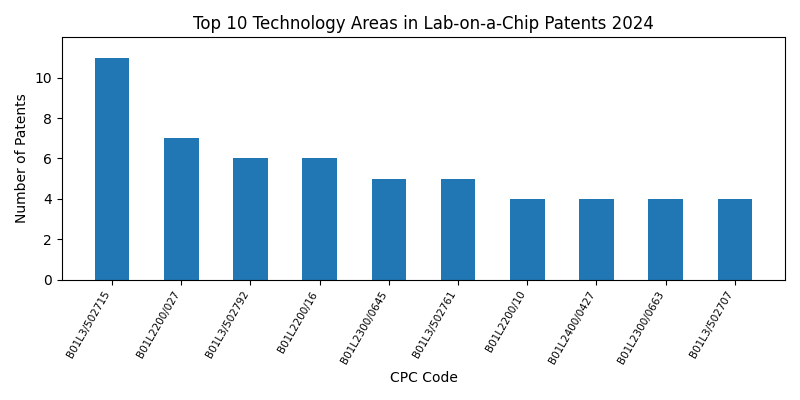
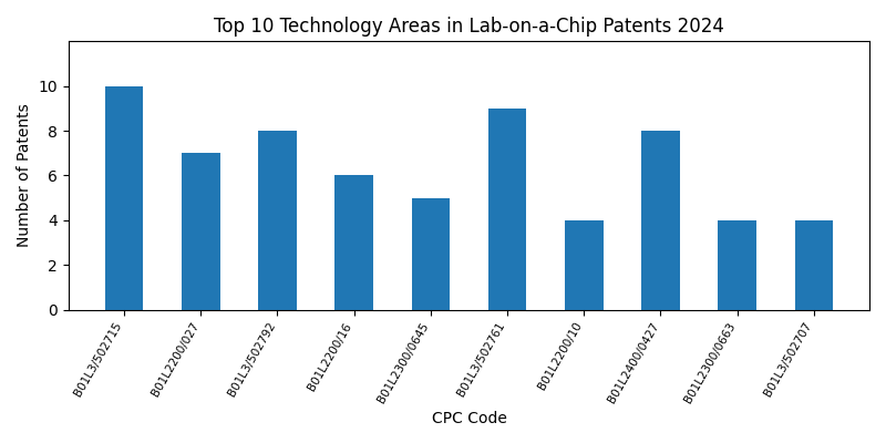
B01L3/502715: 11 -> 10
B01L3/502792: 6 -> 8
B01L3/502761: 5 -> 9
B01L2400/0427: 4 -> 8
